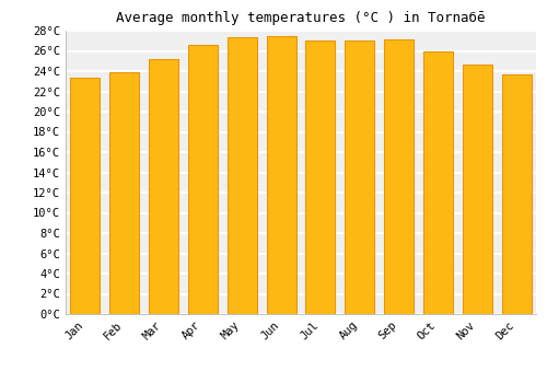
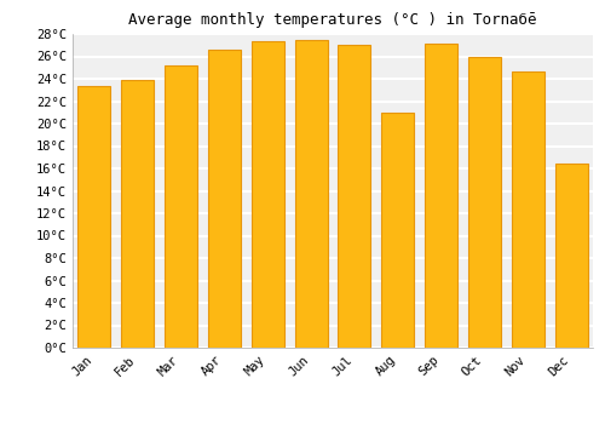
Aug: 27.0°C -> 21.0°C
Dec: 23.7°C -> 16.4°C
